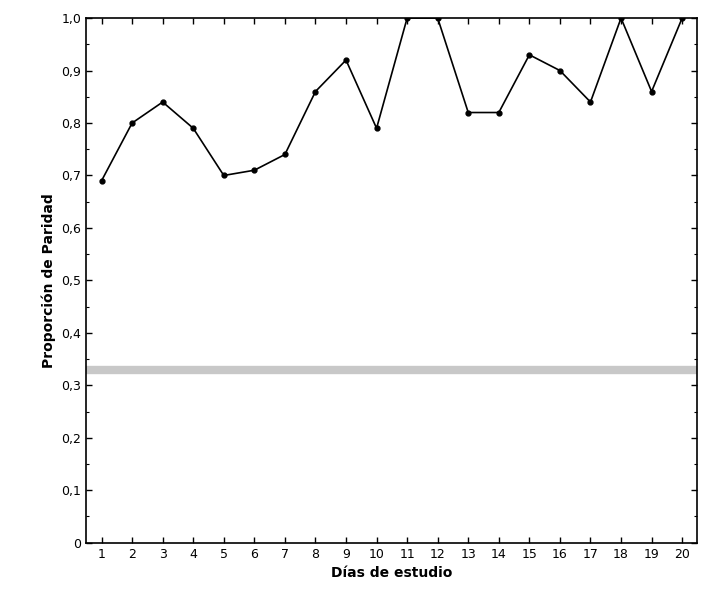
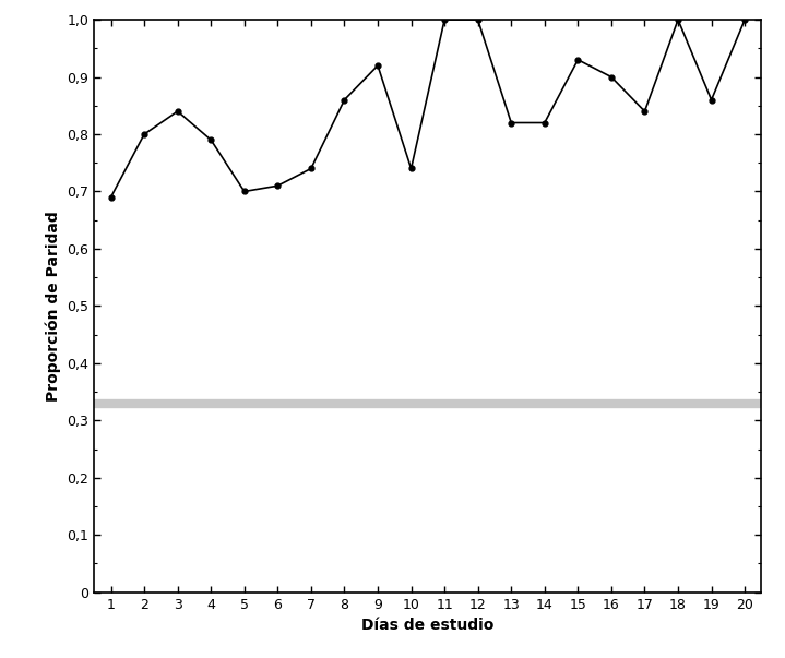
10: 0,79 -> 0,74
